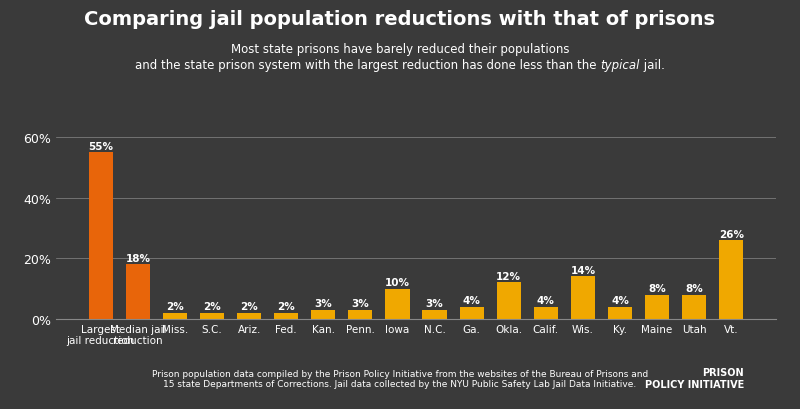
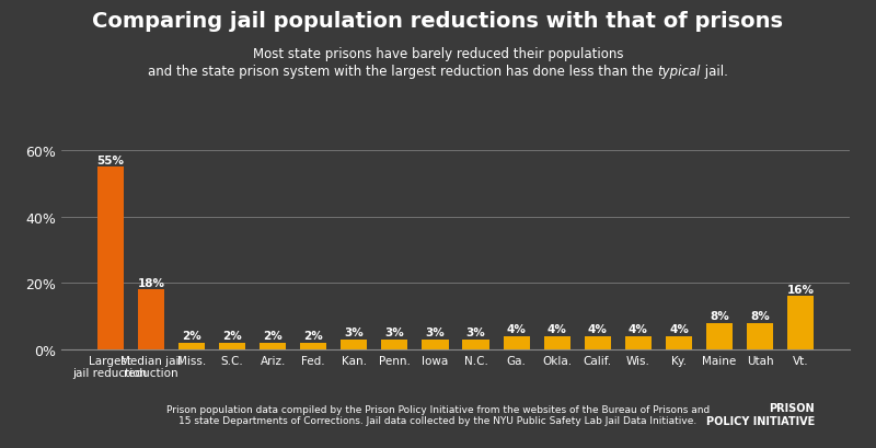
Iowa: 10% -> 3%
Okla.: 12% -> 4%
Wis.: 14% -> 4%
Vt.: 26% -> 16%
